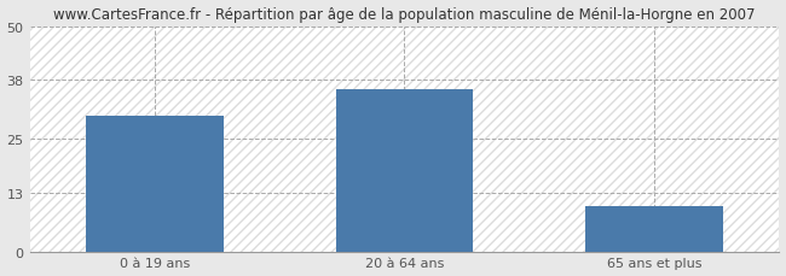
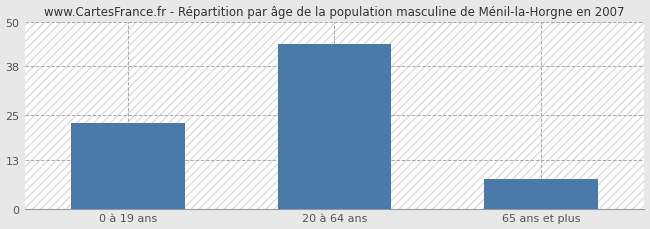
0 à 19 ans: 30 -> 23
20 à 64 ans: 36 -> 44
65 ans et plus: 10 -> 8
